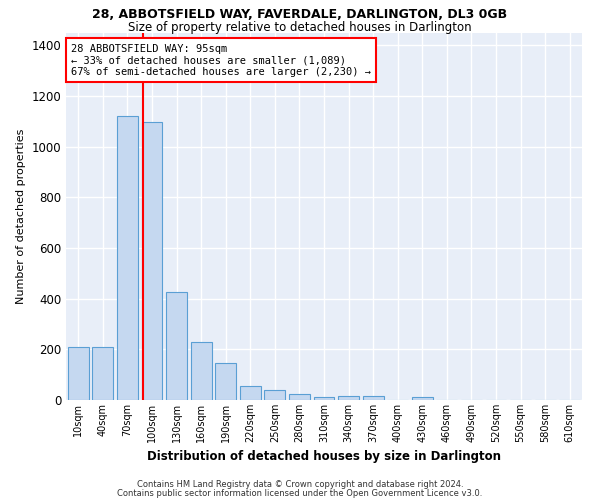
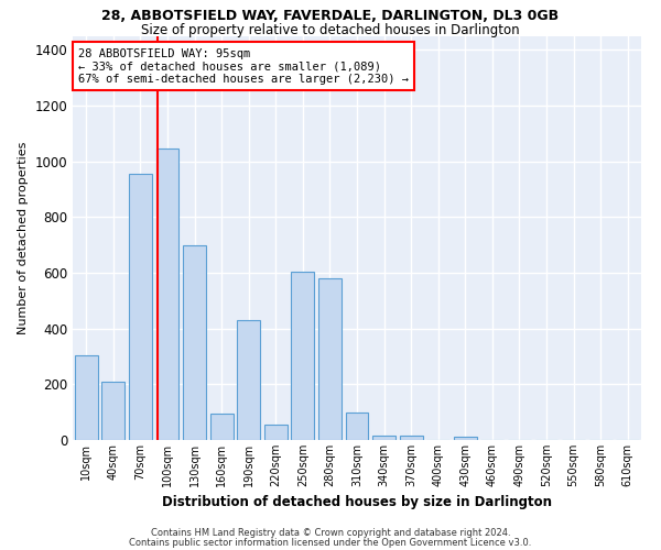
10sqm: 210 -> 305
70sqm: 1120 -> 955
100sqm: 1095 -> 1045
130sqm: 425 -> 700
160sqm: 230 -> 95
190sqm: 145 -> 430
250sqm: 38 -> 605
280sqm: 25 -> 580
310sqm: 10 -> 100
